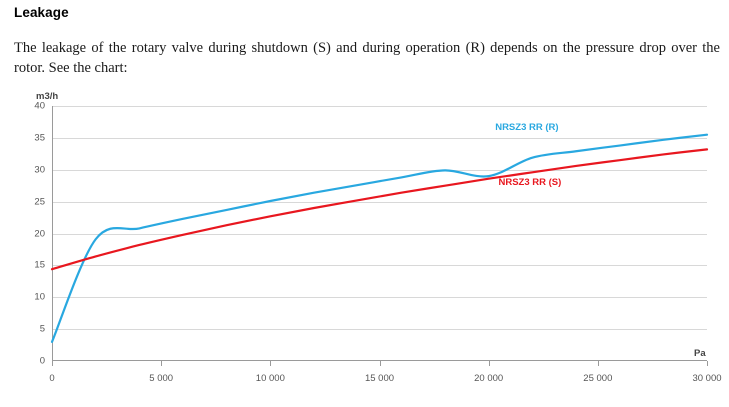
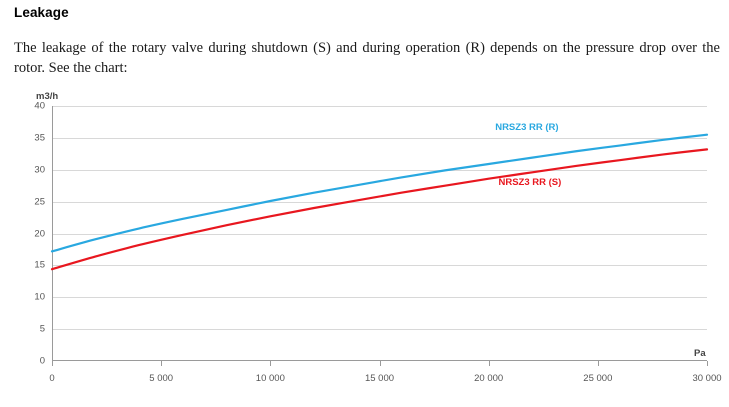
NRSZ3 RR (R)/0: 3 -> 17
NRSZ3 RR (R)/20000: 29 -> 31
